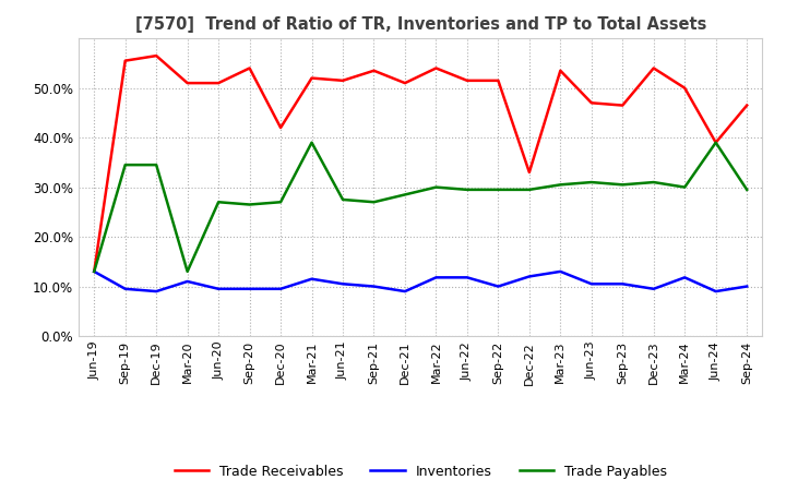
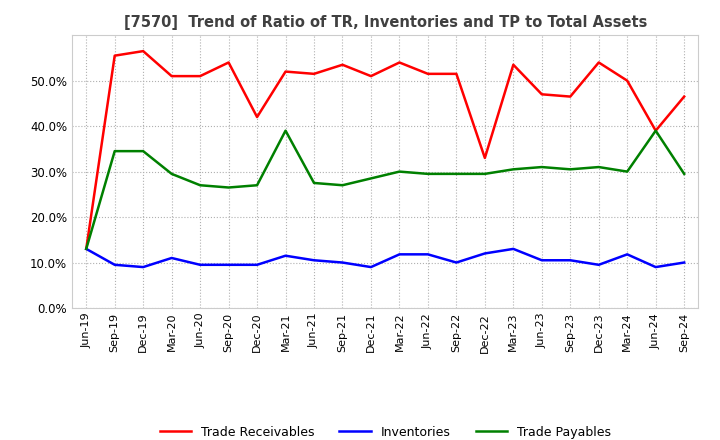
Trade Payables/Mar-20: 13.0% -> 29.5%
